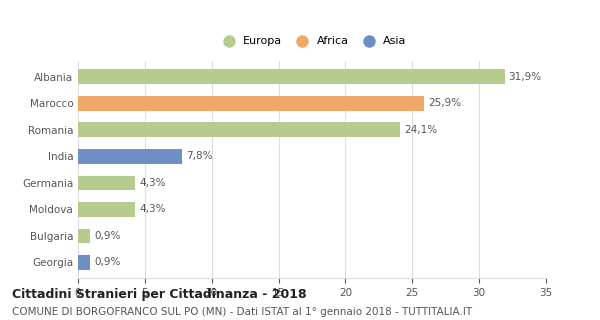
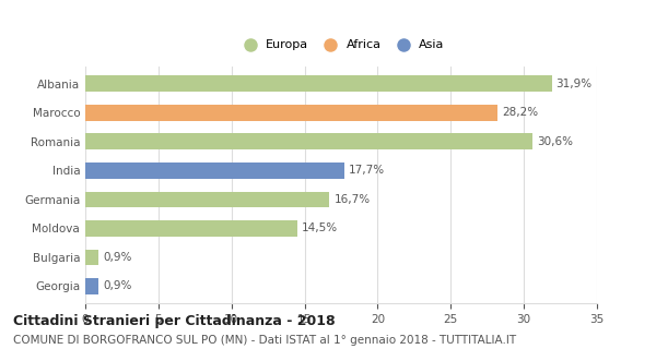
Marocco: 25,9% -> 28,2%
Romania: 24,1% -> 30,6%
India: 7,8% -> 17,7%
Germania: 4,3% -> 16,7%
Moldova: 4,3% -> 14,5%
